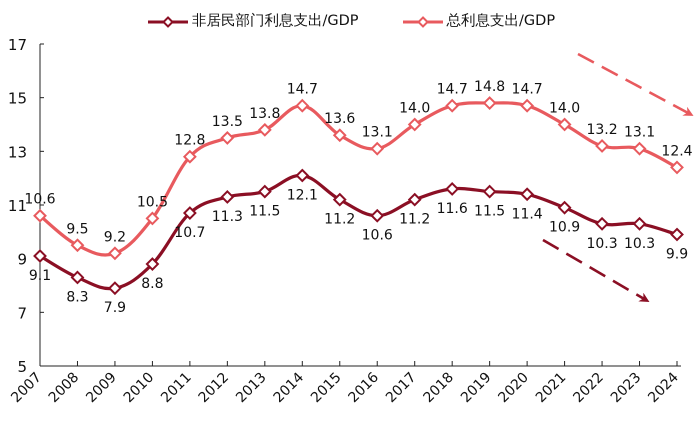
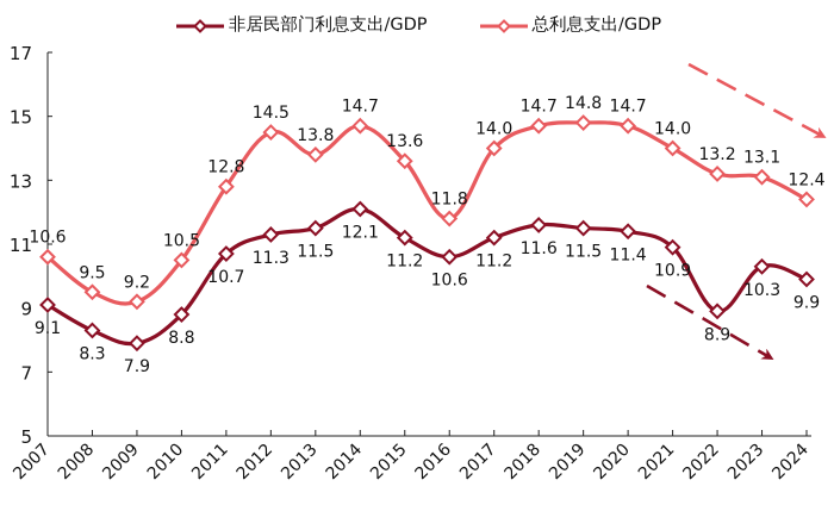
总利息支出/GDP/2012: 13.5 -> 14.5
总利息支出/GDP/2016: 13.1 -> 11.8
非居民部门利息支出/GDP/2022: 10.3 -> 8.9
